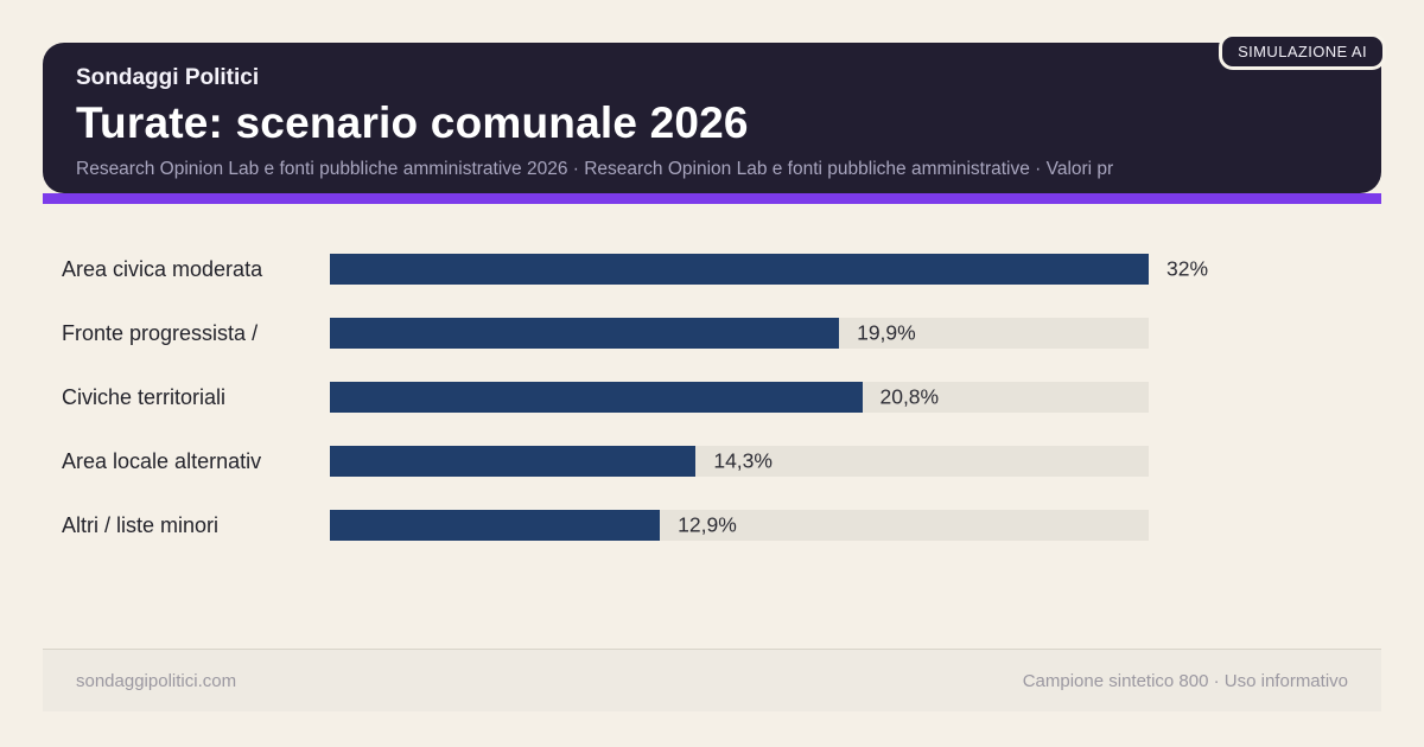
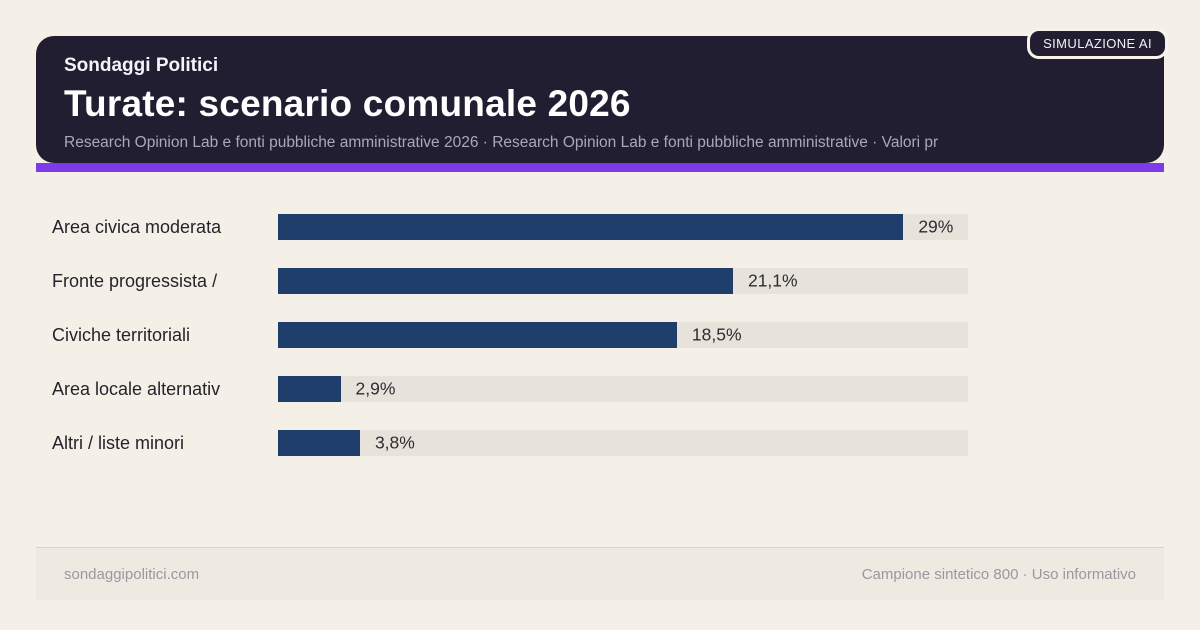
Area civica moderata: 32% -> 29%
Fronte progressista /: 19,9% -> 21,1%
Civiche territoriali: 20,8% -> 18,5%
Area locale alternativ: 14,3% -> 2,9%
Altri / liste minori: 12,9% -> 3,8%
